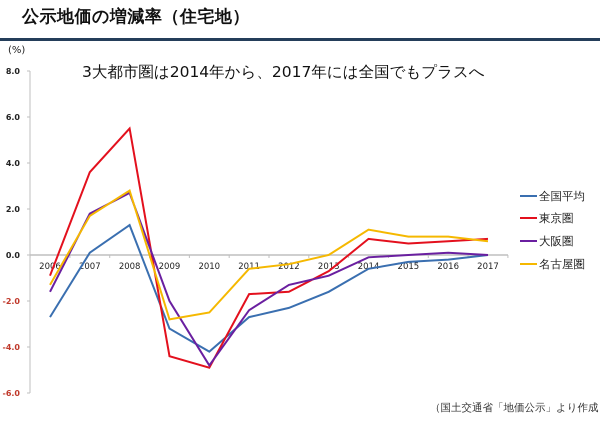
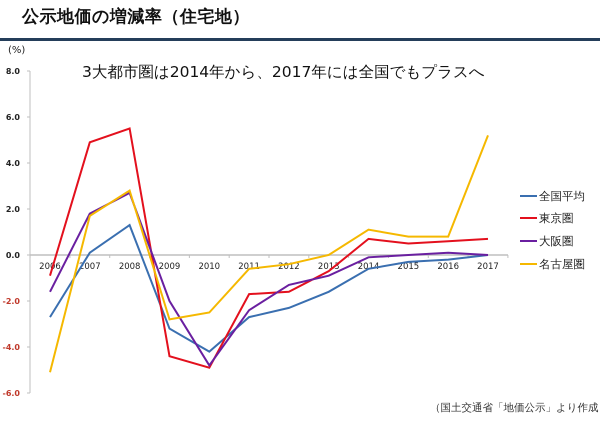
名古屋圏/2006: -1.3 -> -5.1
東京圏/2007: 3.6 -> 4.9
名古屋圏/2017: 0.6 -> 5.2
